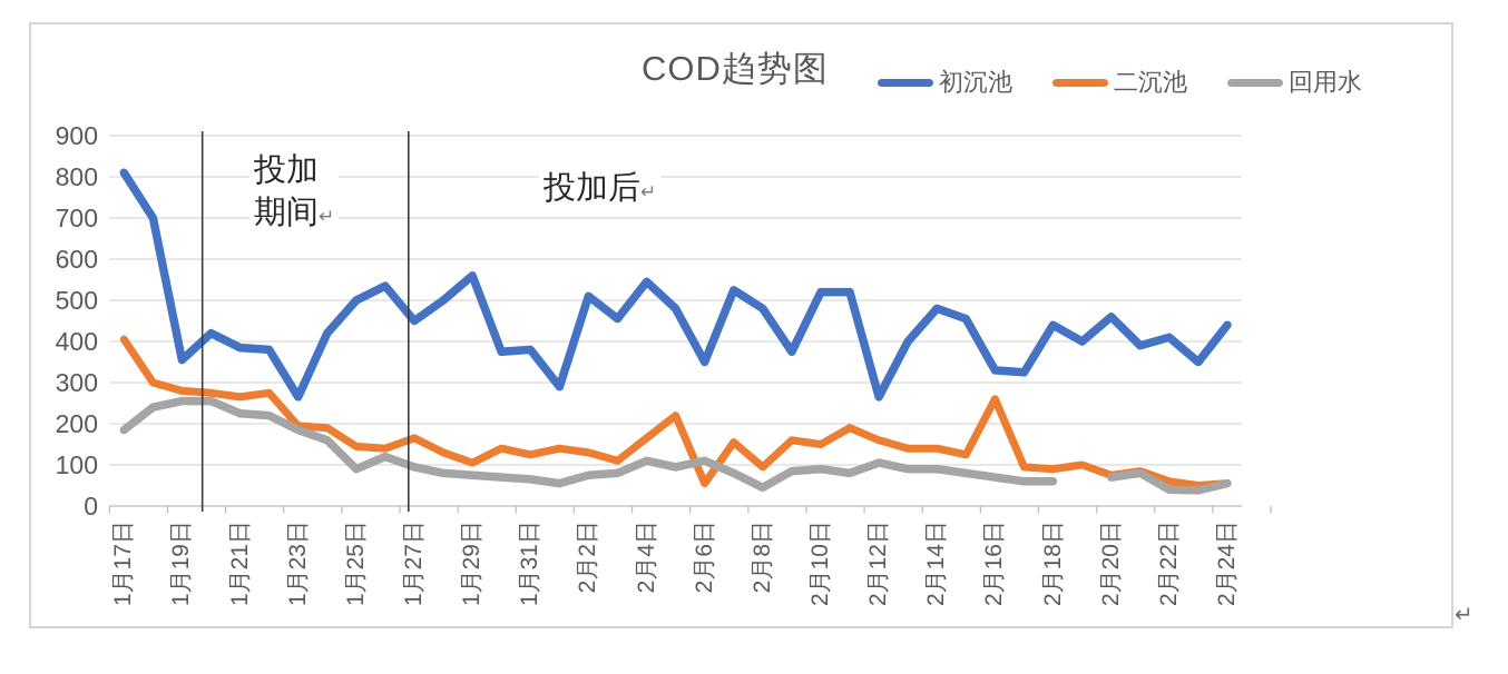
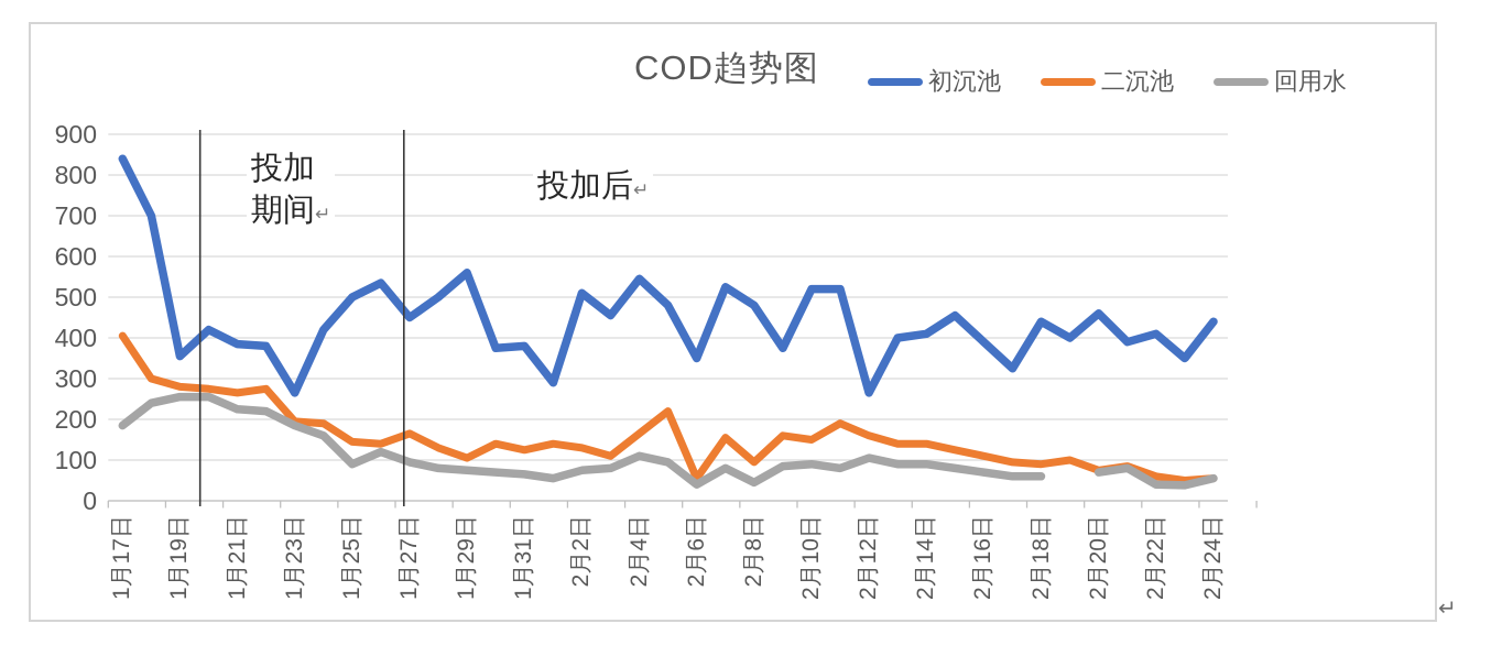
初沉池/1月17日: 810 -> 840
回用水/2月6日: 110 -> 40
初沉池/2月14日: 480 -> 410
初沉池/2月16日: 330 -> 390
二沉池/2月16日: 260 -> 110
